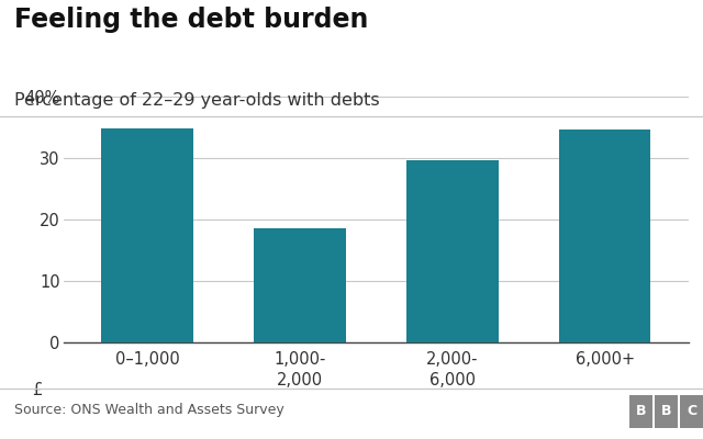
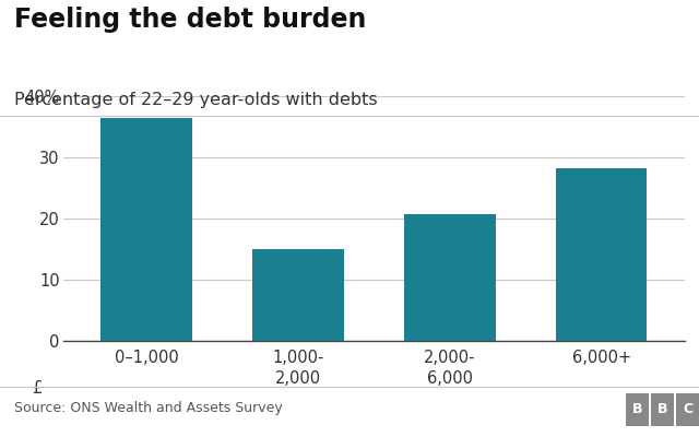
0–1,000: 34.8 -> 36.5
1,000- 2,000: 18.6 -> 15.0
2,000- 6,000: 29.6 -> 20.7
6,000+: 34.6 -> 28.3
